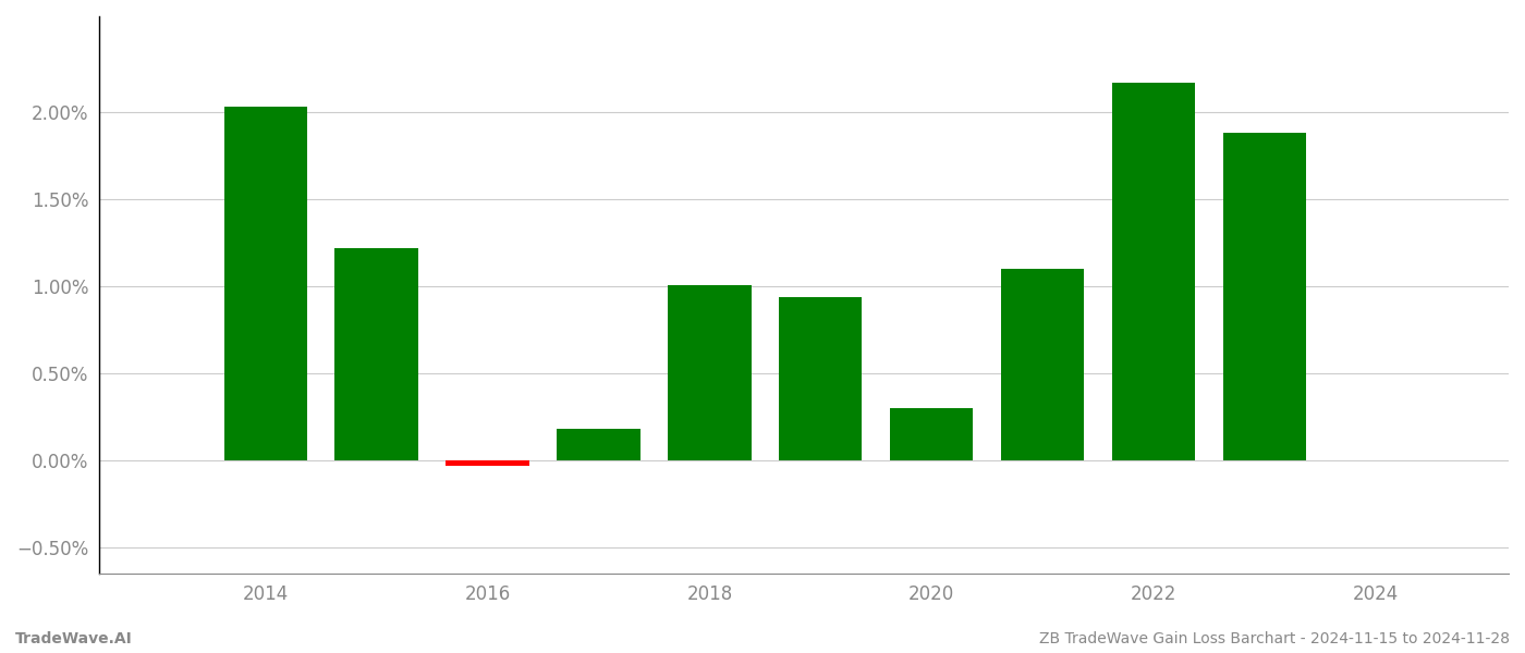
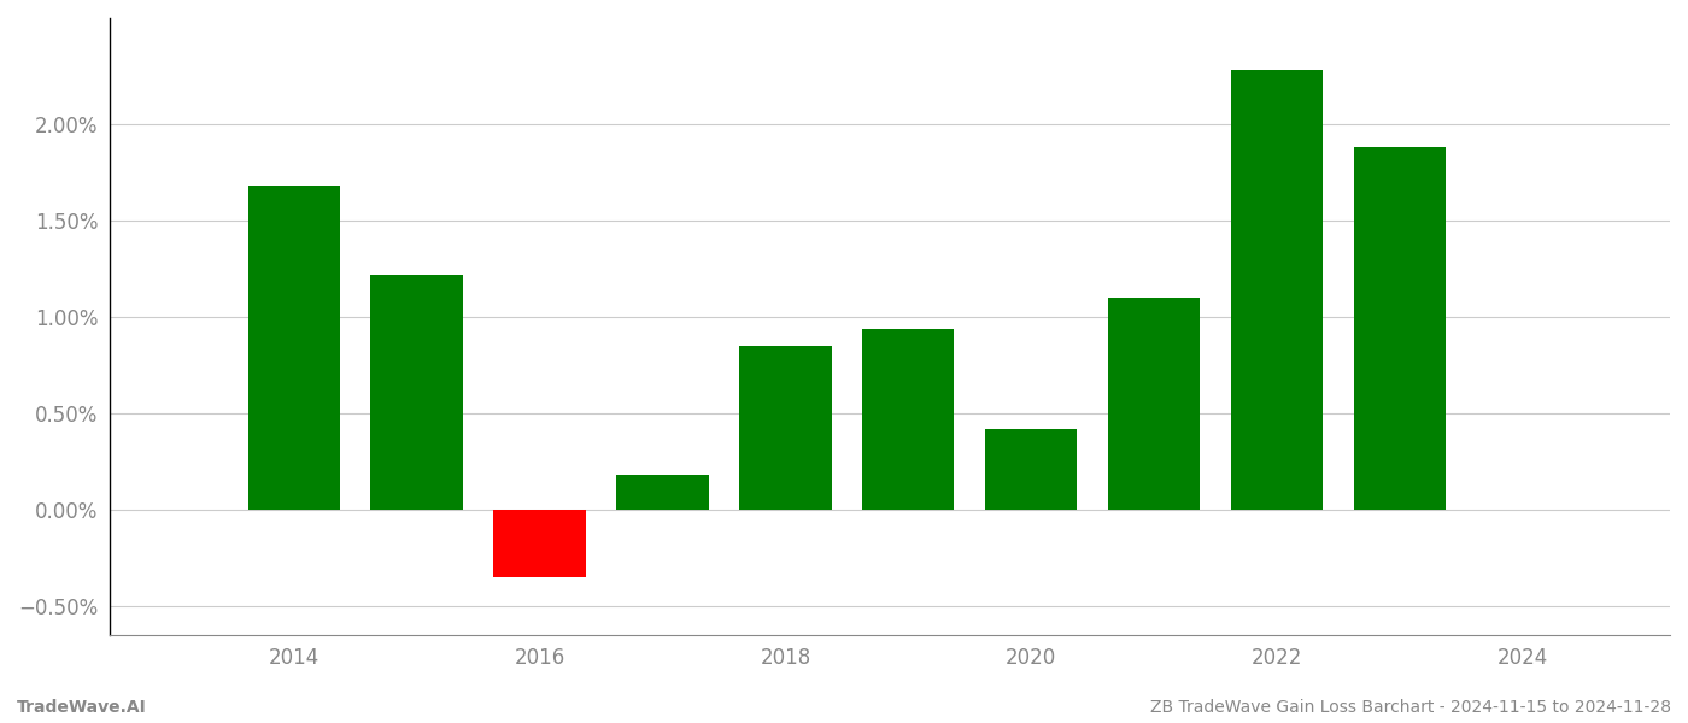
2014: 2.03% -> 1.68%
2016: -0.03% -> -0.35%
2018: 1.01% -> 0.85%
2020: 0.30% -> 0.42%
2022: 2.17% -> 2.28%
